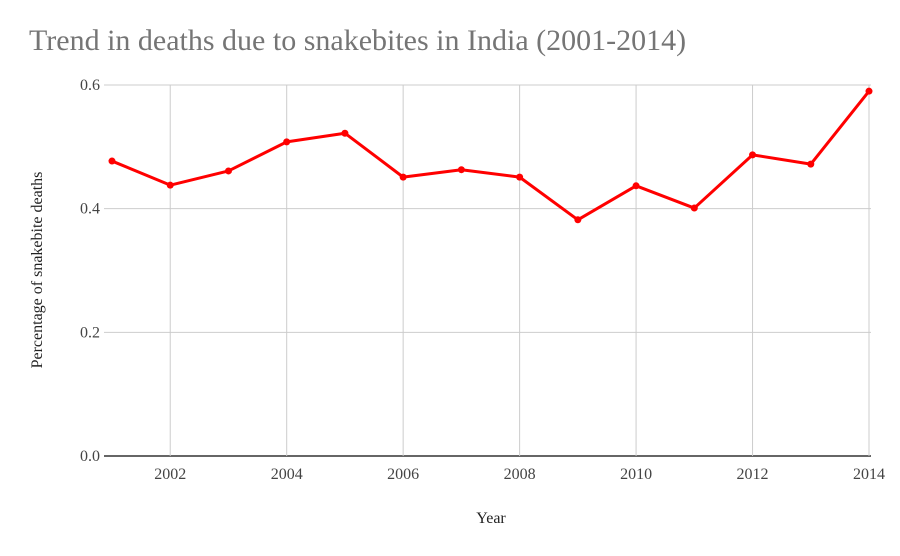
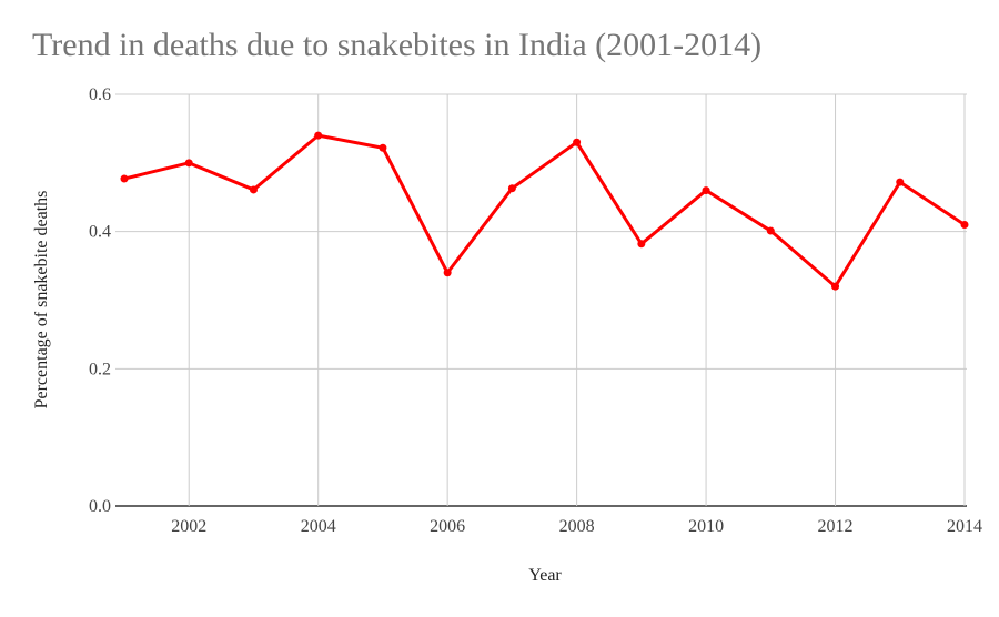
2002: 0.44 -> 0.50
2004: 0.51 -> 0.54
2006: 0.45 -> 0.34
2008: 0.45 -> 0.53
2010: 0.44 -> 0.46
2012: 0.49 -> 0.32
2014: 0.59 -> 0.41
